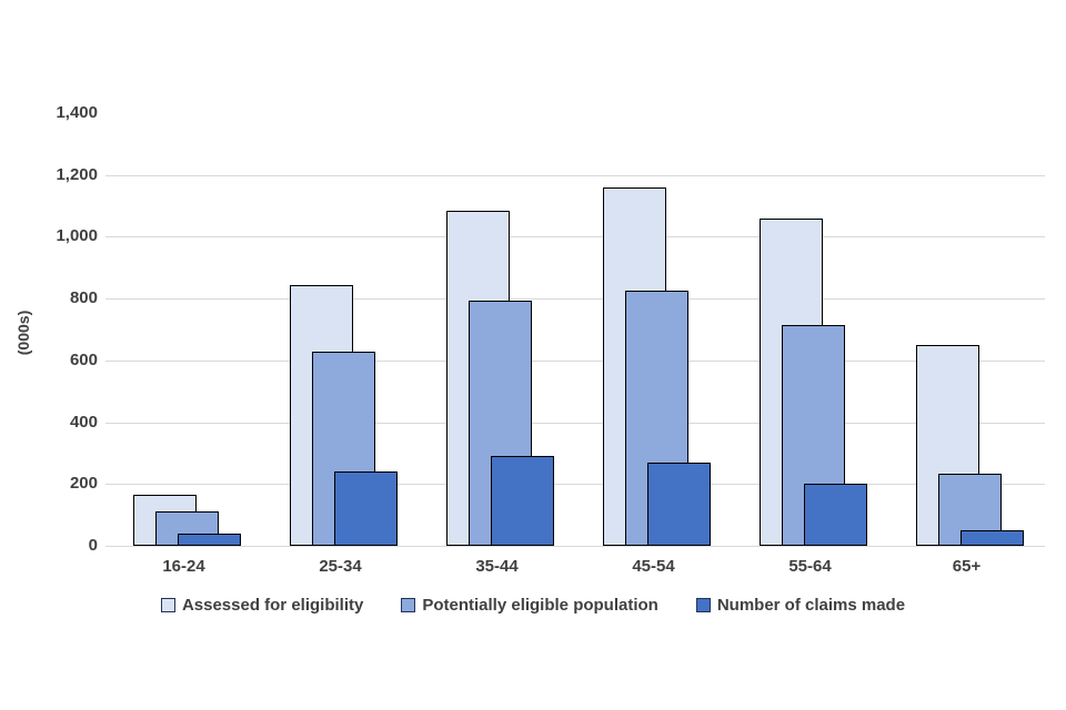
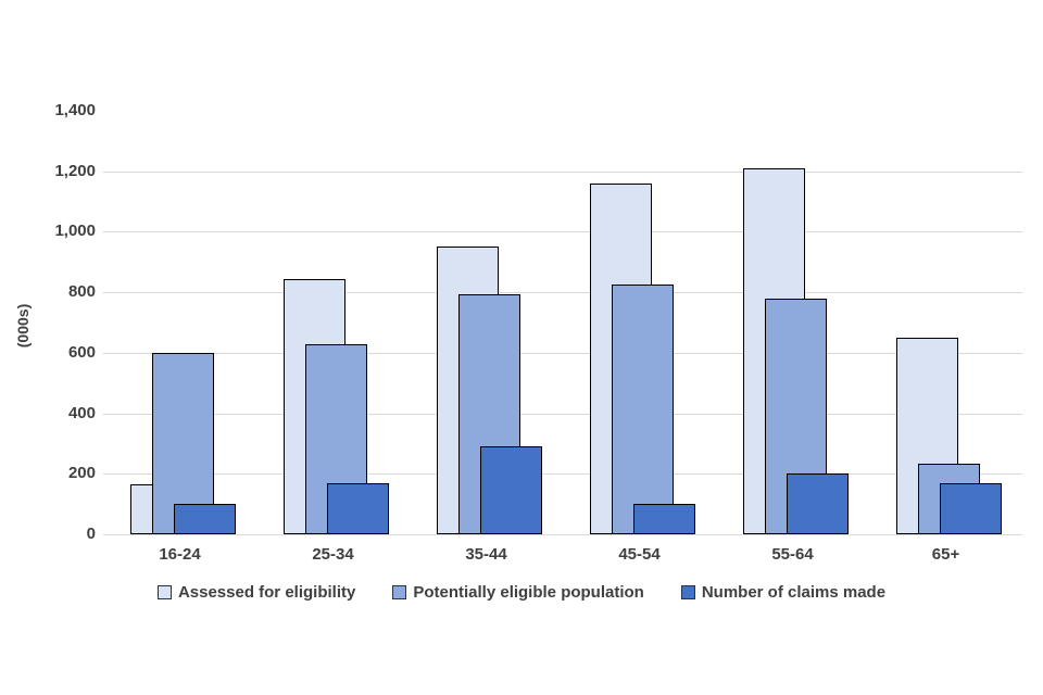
Potentially eligible population/16-24: 110 -> 600
Number of claims made/16-24: 40 -> 100
Number of claims made/25-34: 240 -> 170
Assessed for eligibility/35-44: 1080 -> 950
Number of claims made/45-54: 270 -> 100
Assessed for eligibility/55-64: 1060 -> 1210
Potentially eligible population/55-64: 720 -> 780
Number of claims made/65+: 50 -> 170
